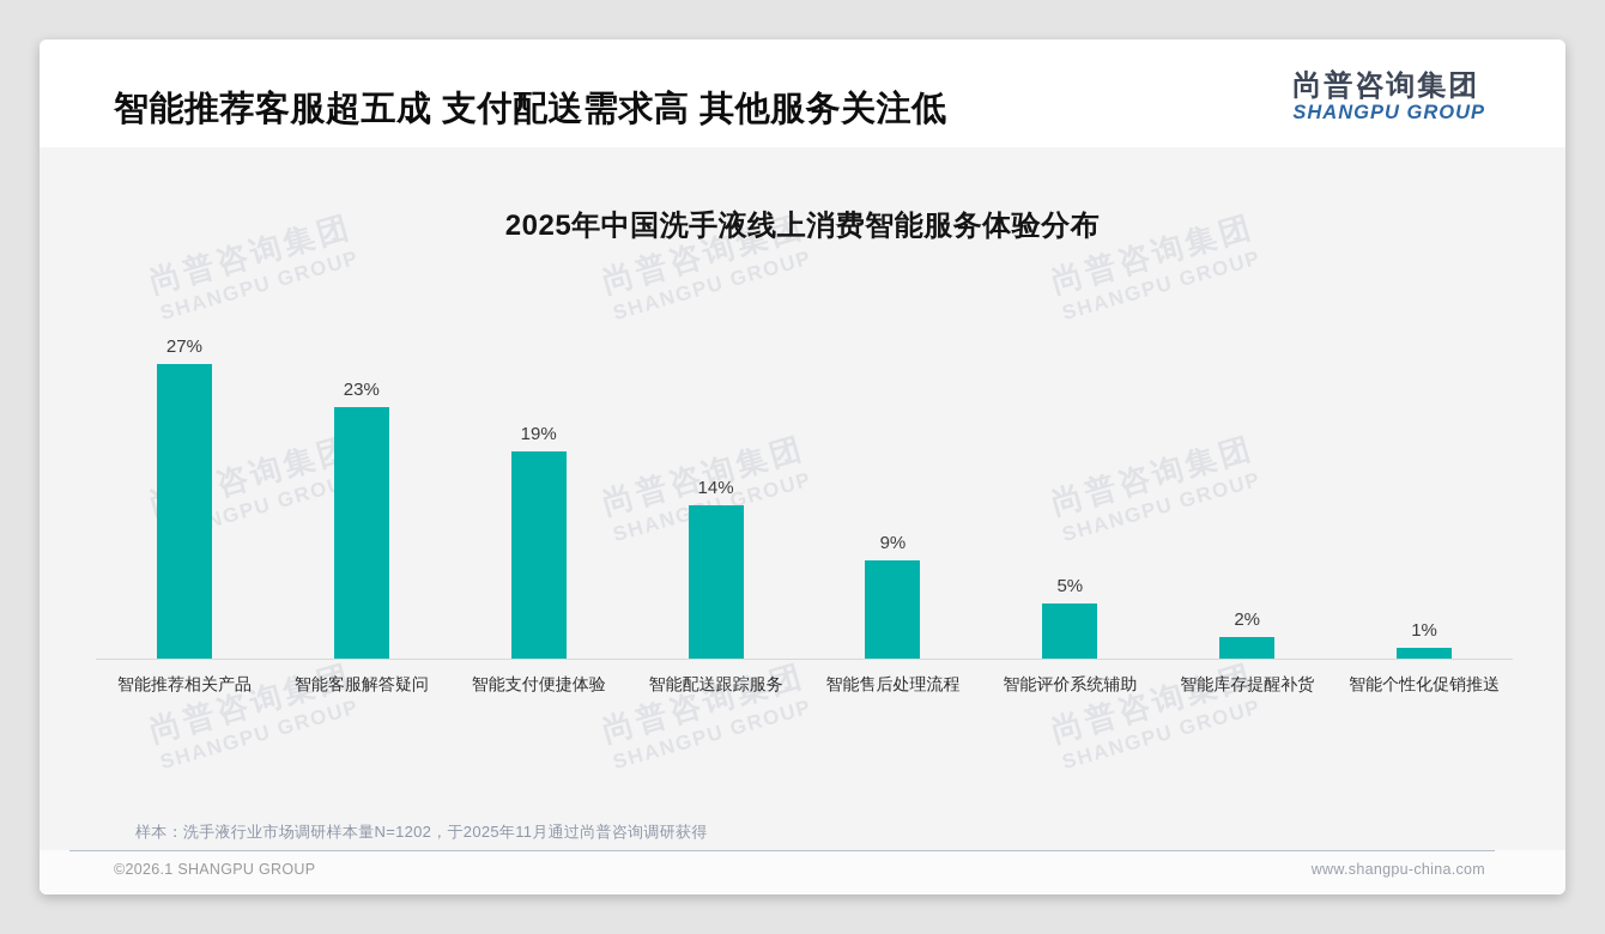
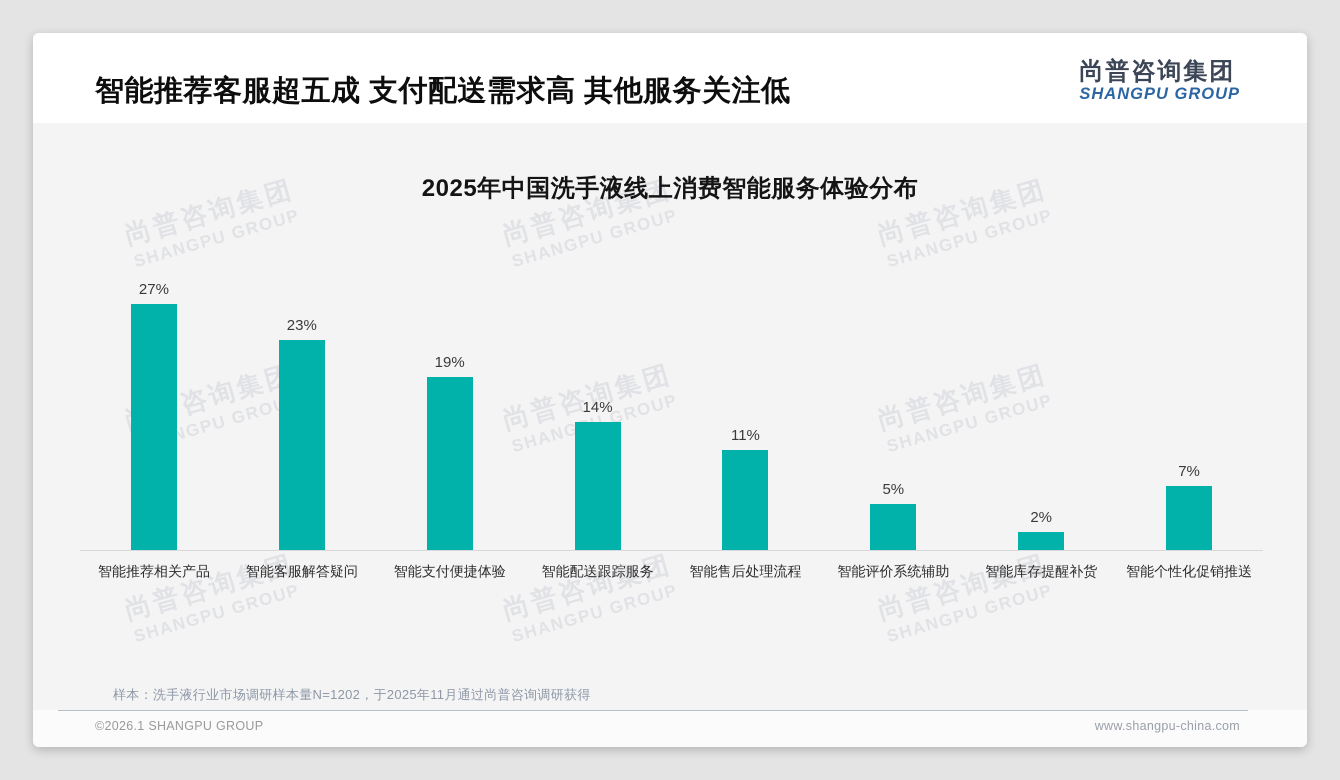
智能售后处理流程: 9% -> 11%
智能个性化促销推送: 1% -> 7%
